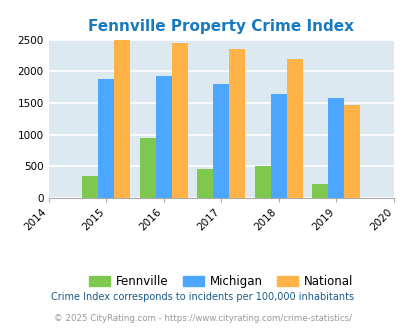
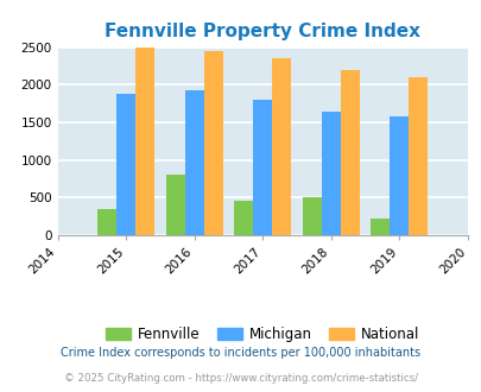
Fennville/2016: 940 -> 800
National/2019: 1460 -> 2100
